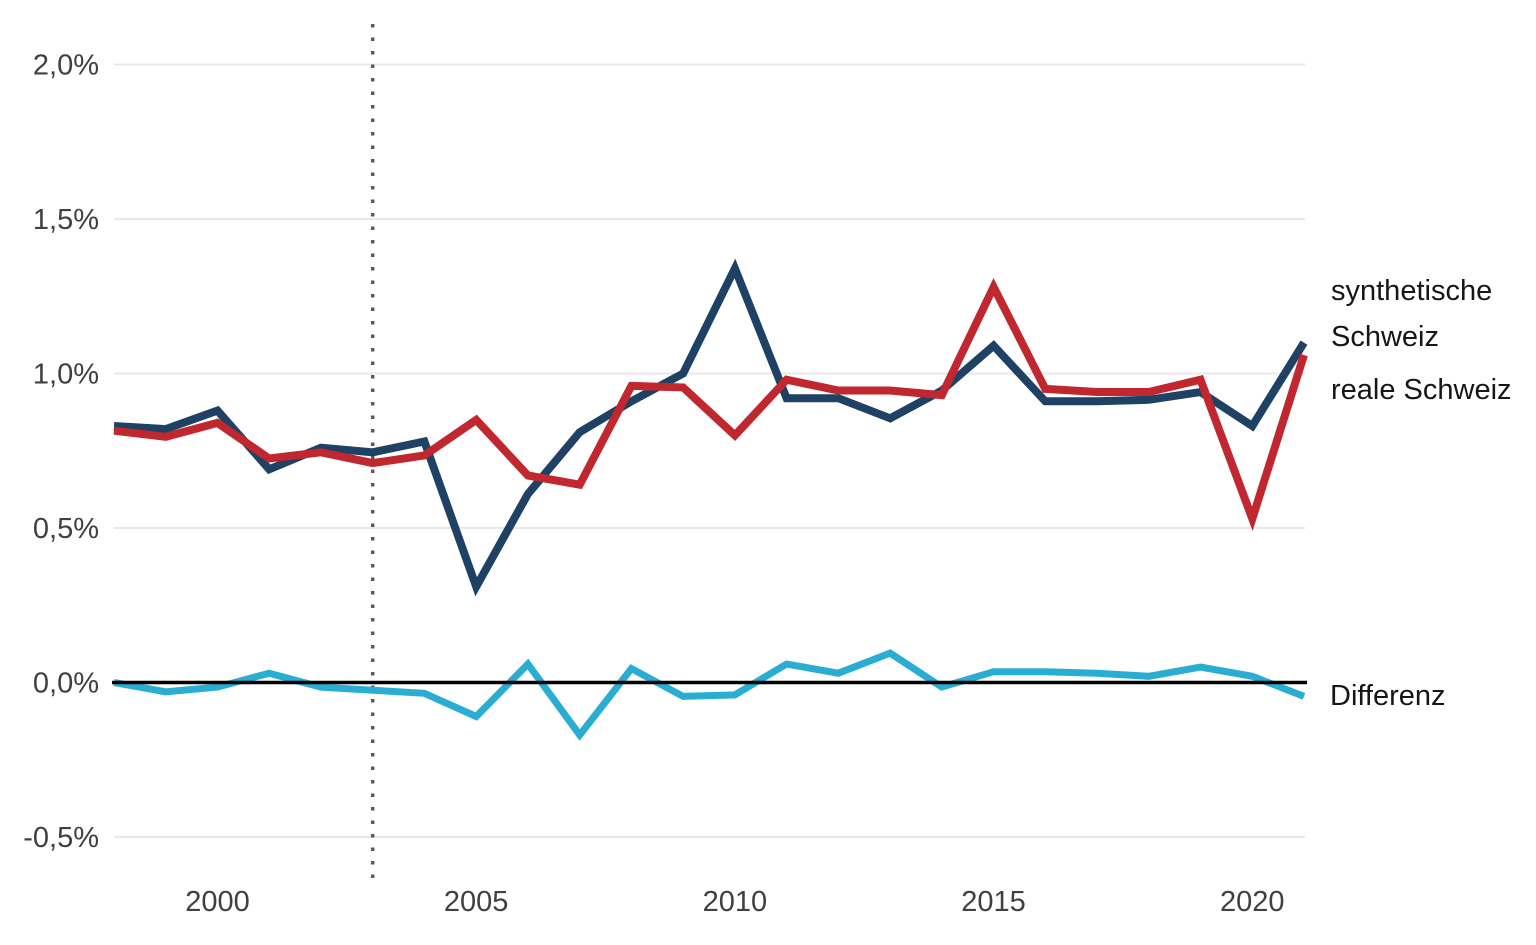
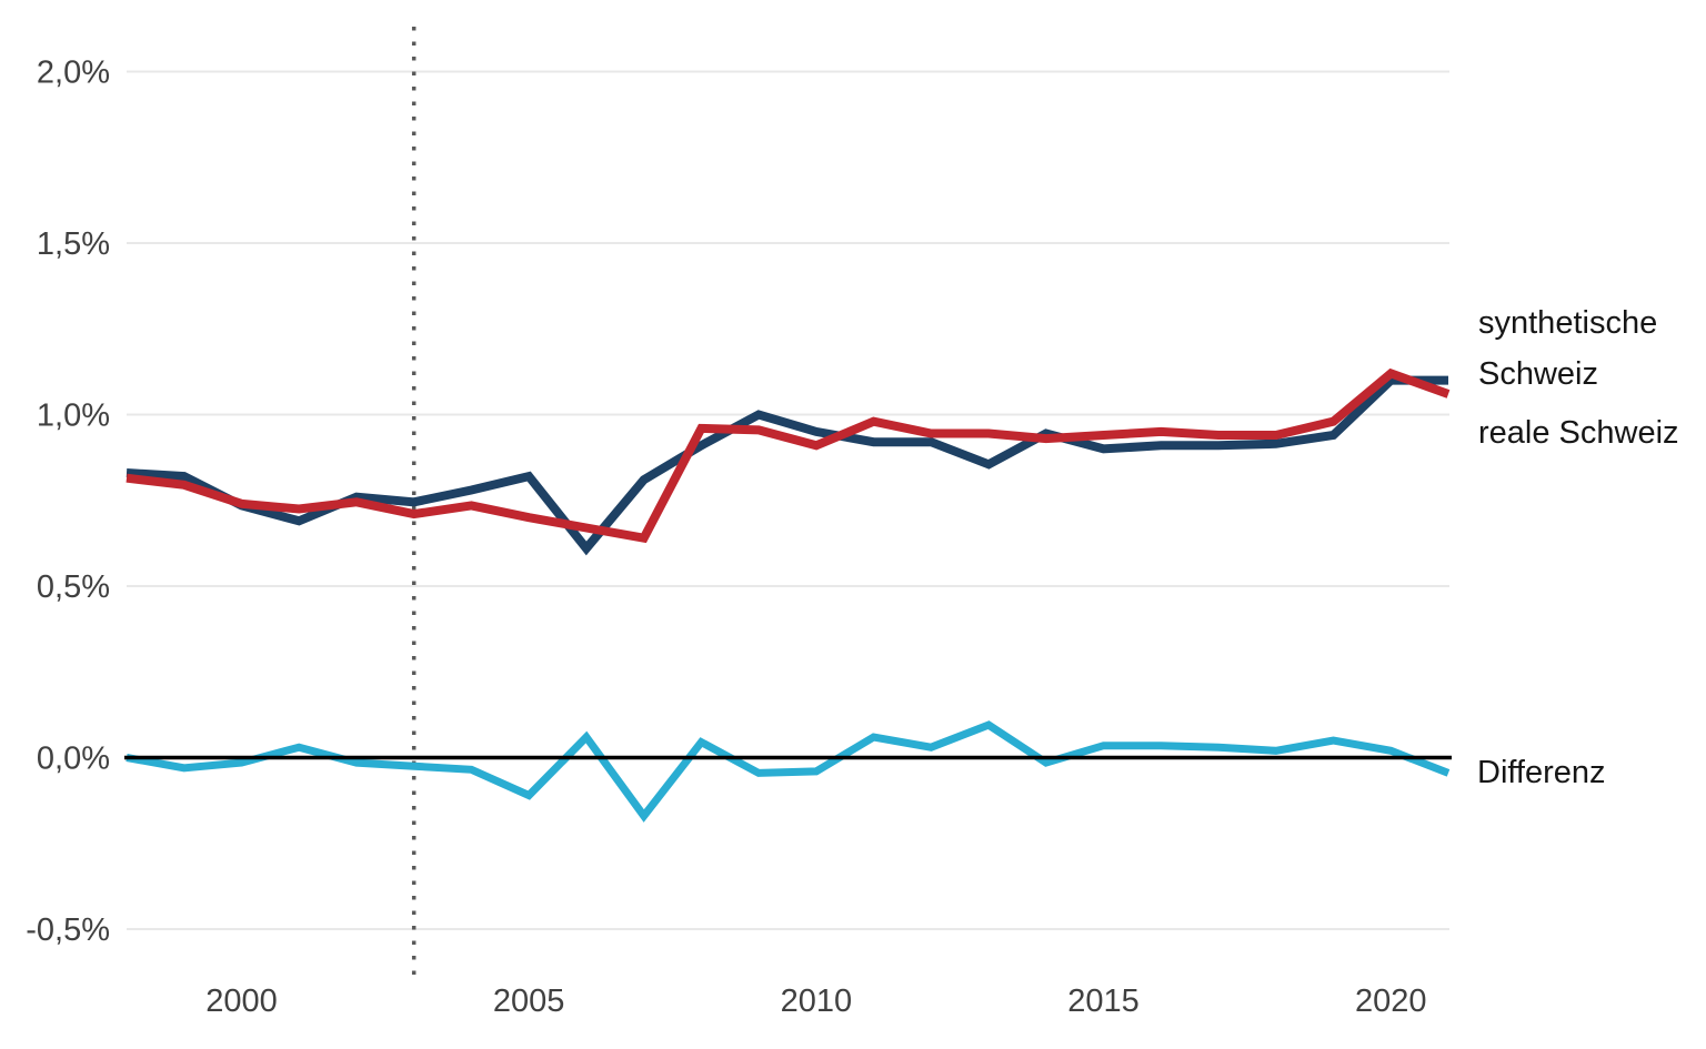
synthetische Schweiz/2000: 0,88% -> 0,73%
reale Schweiz/2000: 0,84% -> 0,74%
synthetische Schweiz/2005: 0,31% -> 0,82%
reale Schweiz/2005: 0,85% -> 0,70%
synthetische Schweiz/2010: 1,34% -> 0,95%
reale Schweiz/2010: 0,80% -> 0,91%
synthetische Schweiz/2015: 1,09% -> 0,90%
reale Schweiz/2015: 1,28% -> 0,94%
synthetische Schweiz/2020: 0,83% -> 1,10%
reale Schweiz/2020: 0,53% -> 1,12%
